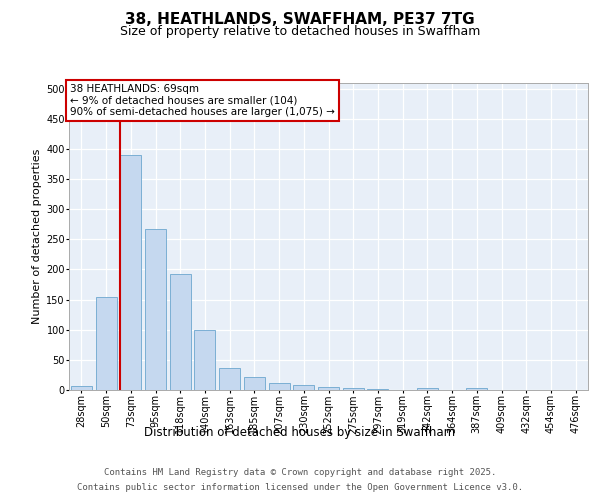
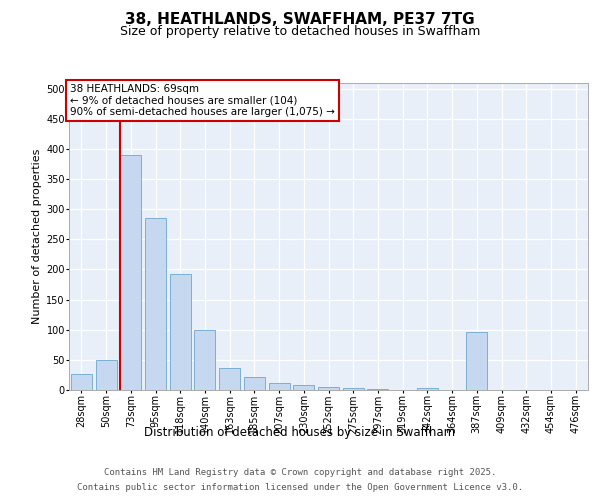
28sqm: 6 -> 26
50sqm: 155 -> 50
95sqm: 267 -> 286
387sqm: 4 -> 96
